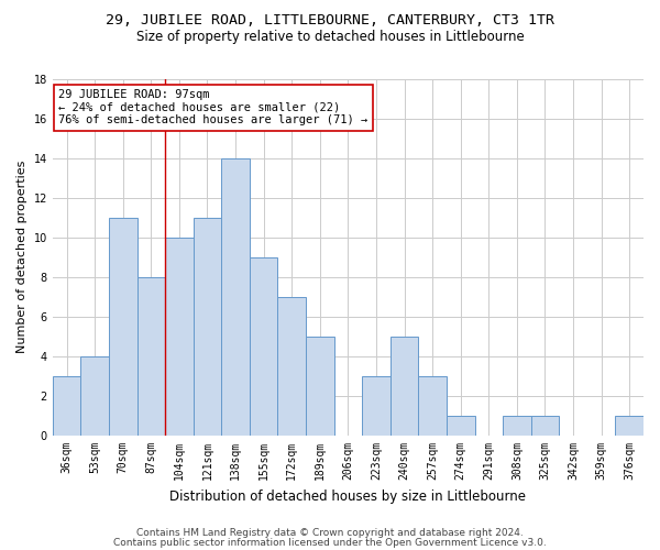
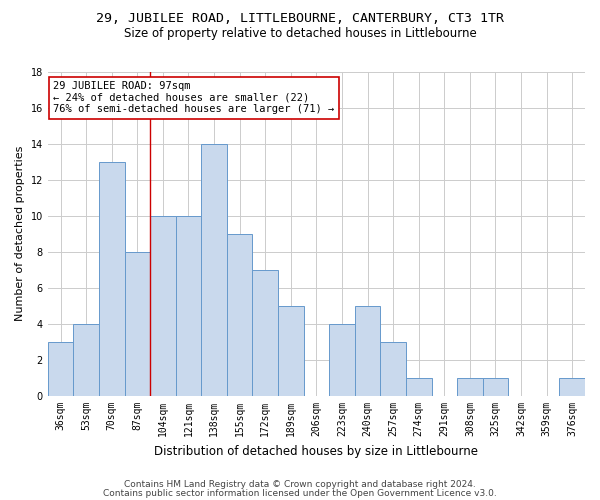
70sqm: 11 -> 13
121sqm: 11 -> 10
223sqm: 3 -> 4
